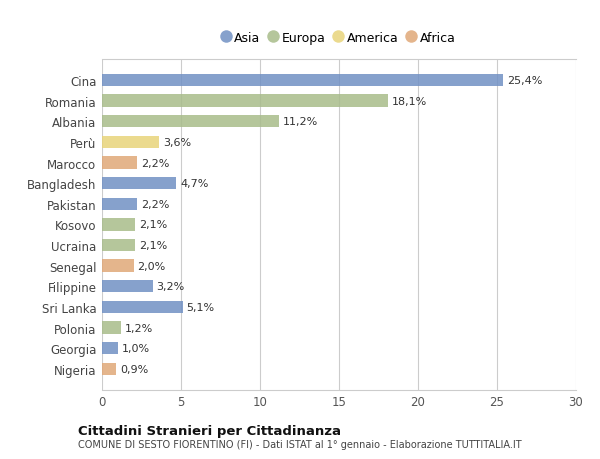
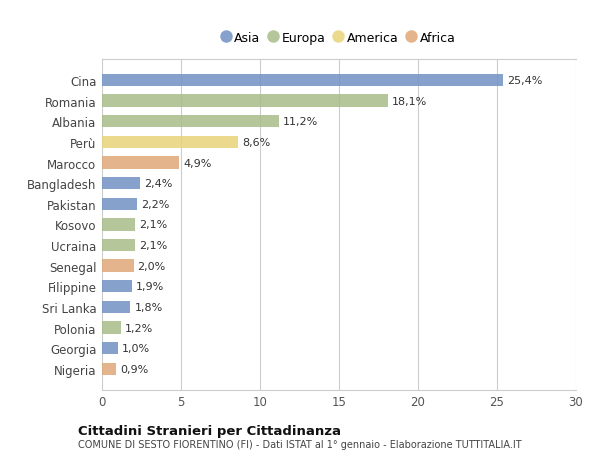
Perù: 3,6% -> 8,6%
Marocco: 2,2% -> 4,9%
Bangladesh: 4,7% -> 2,4%
Filippine: 3,2% -> 1,9%
Sri Lanka: 5,1% -> 1,8%
